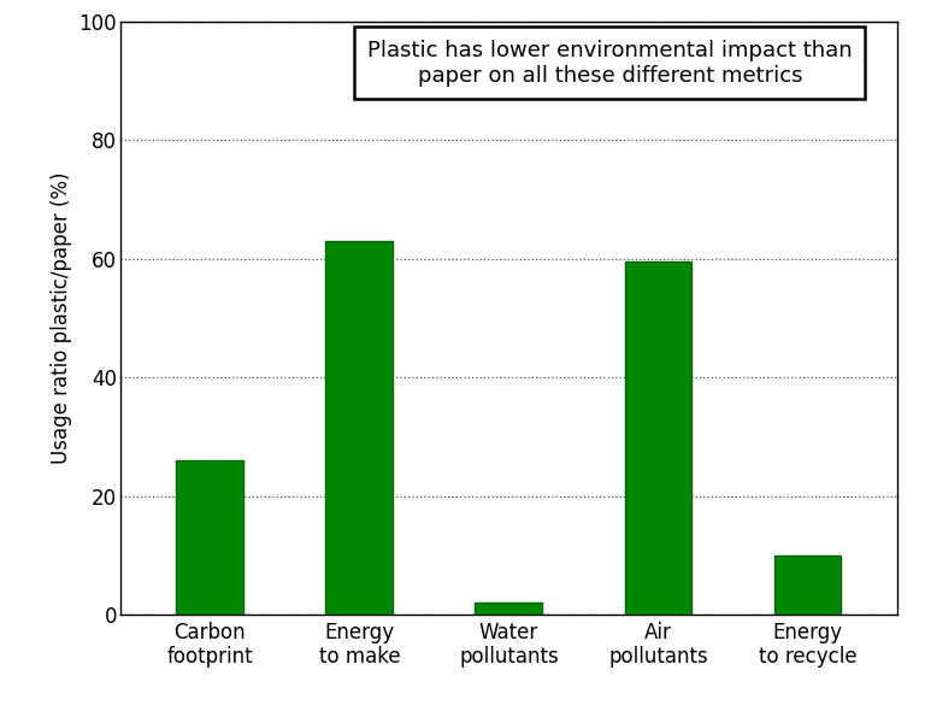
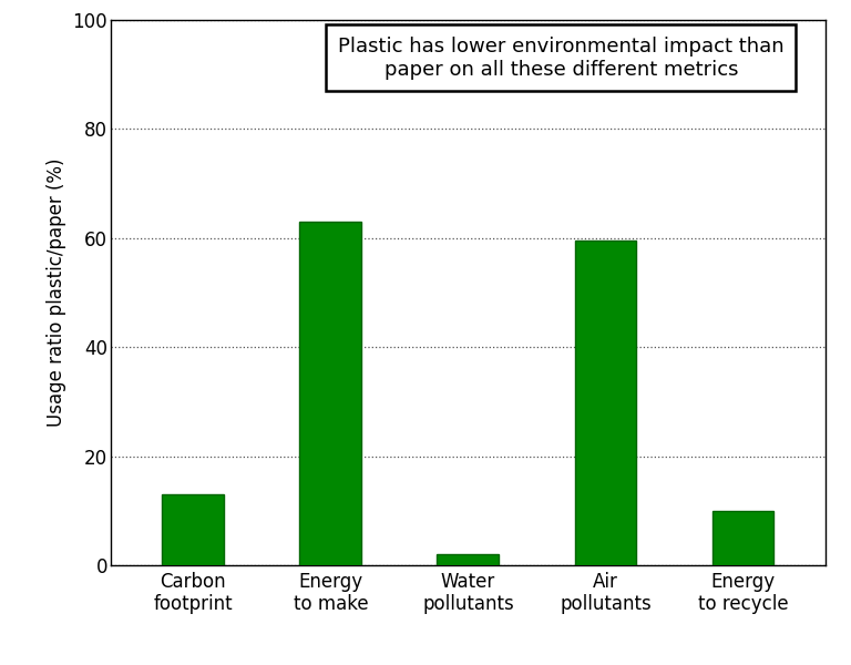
Carbon footprint: 26.0 -> 13.0
